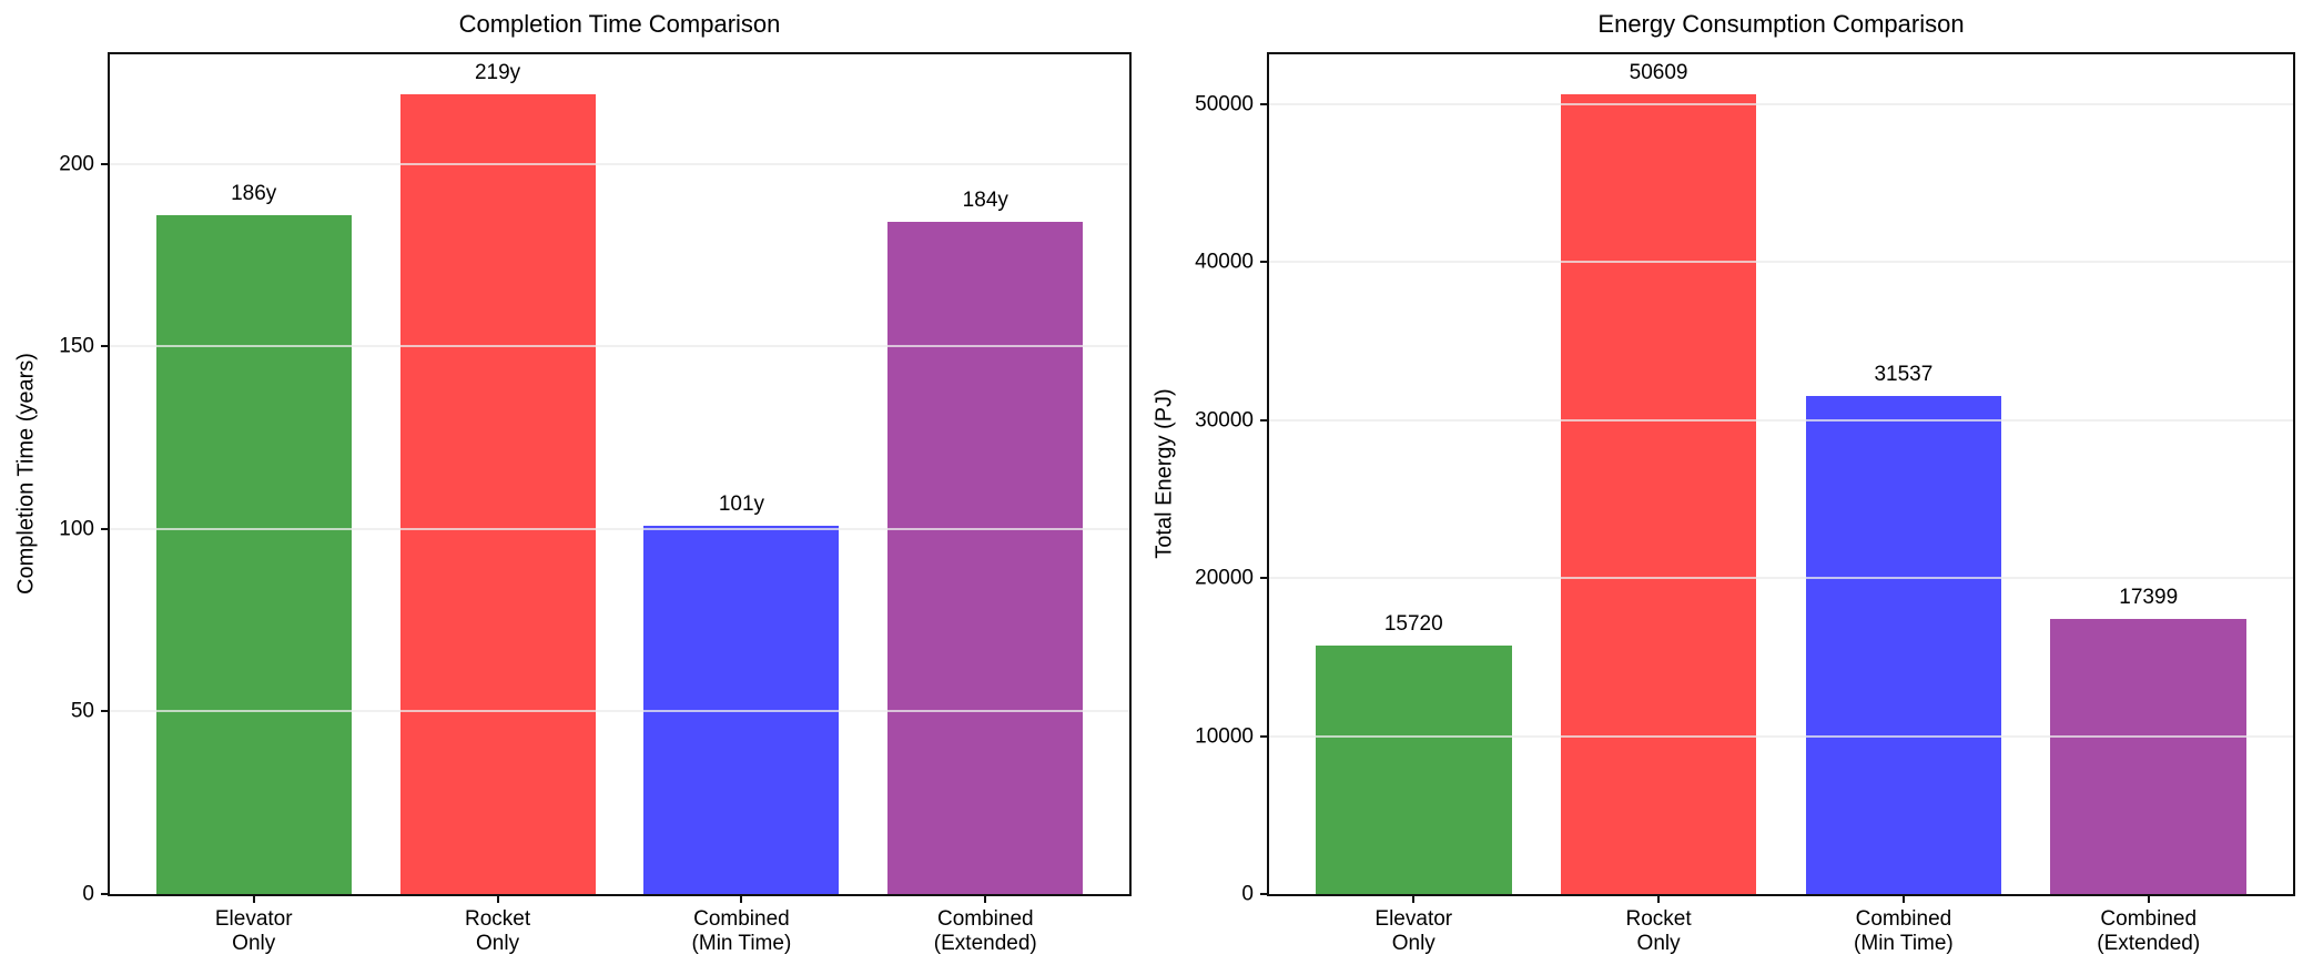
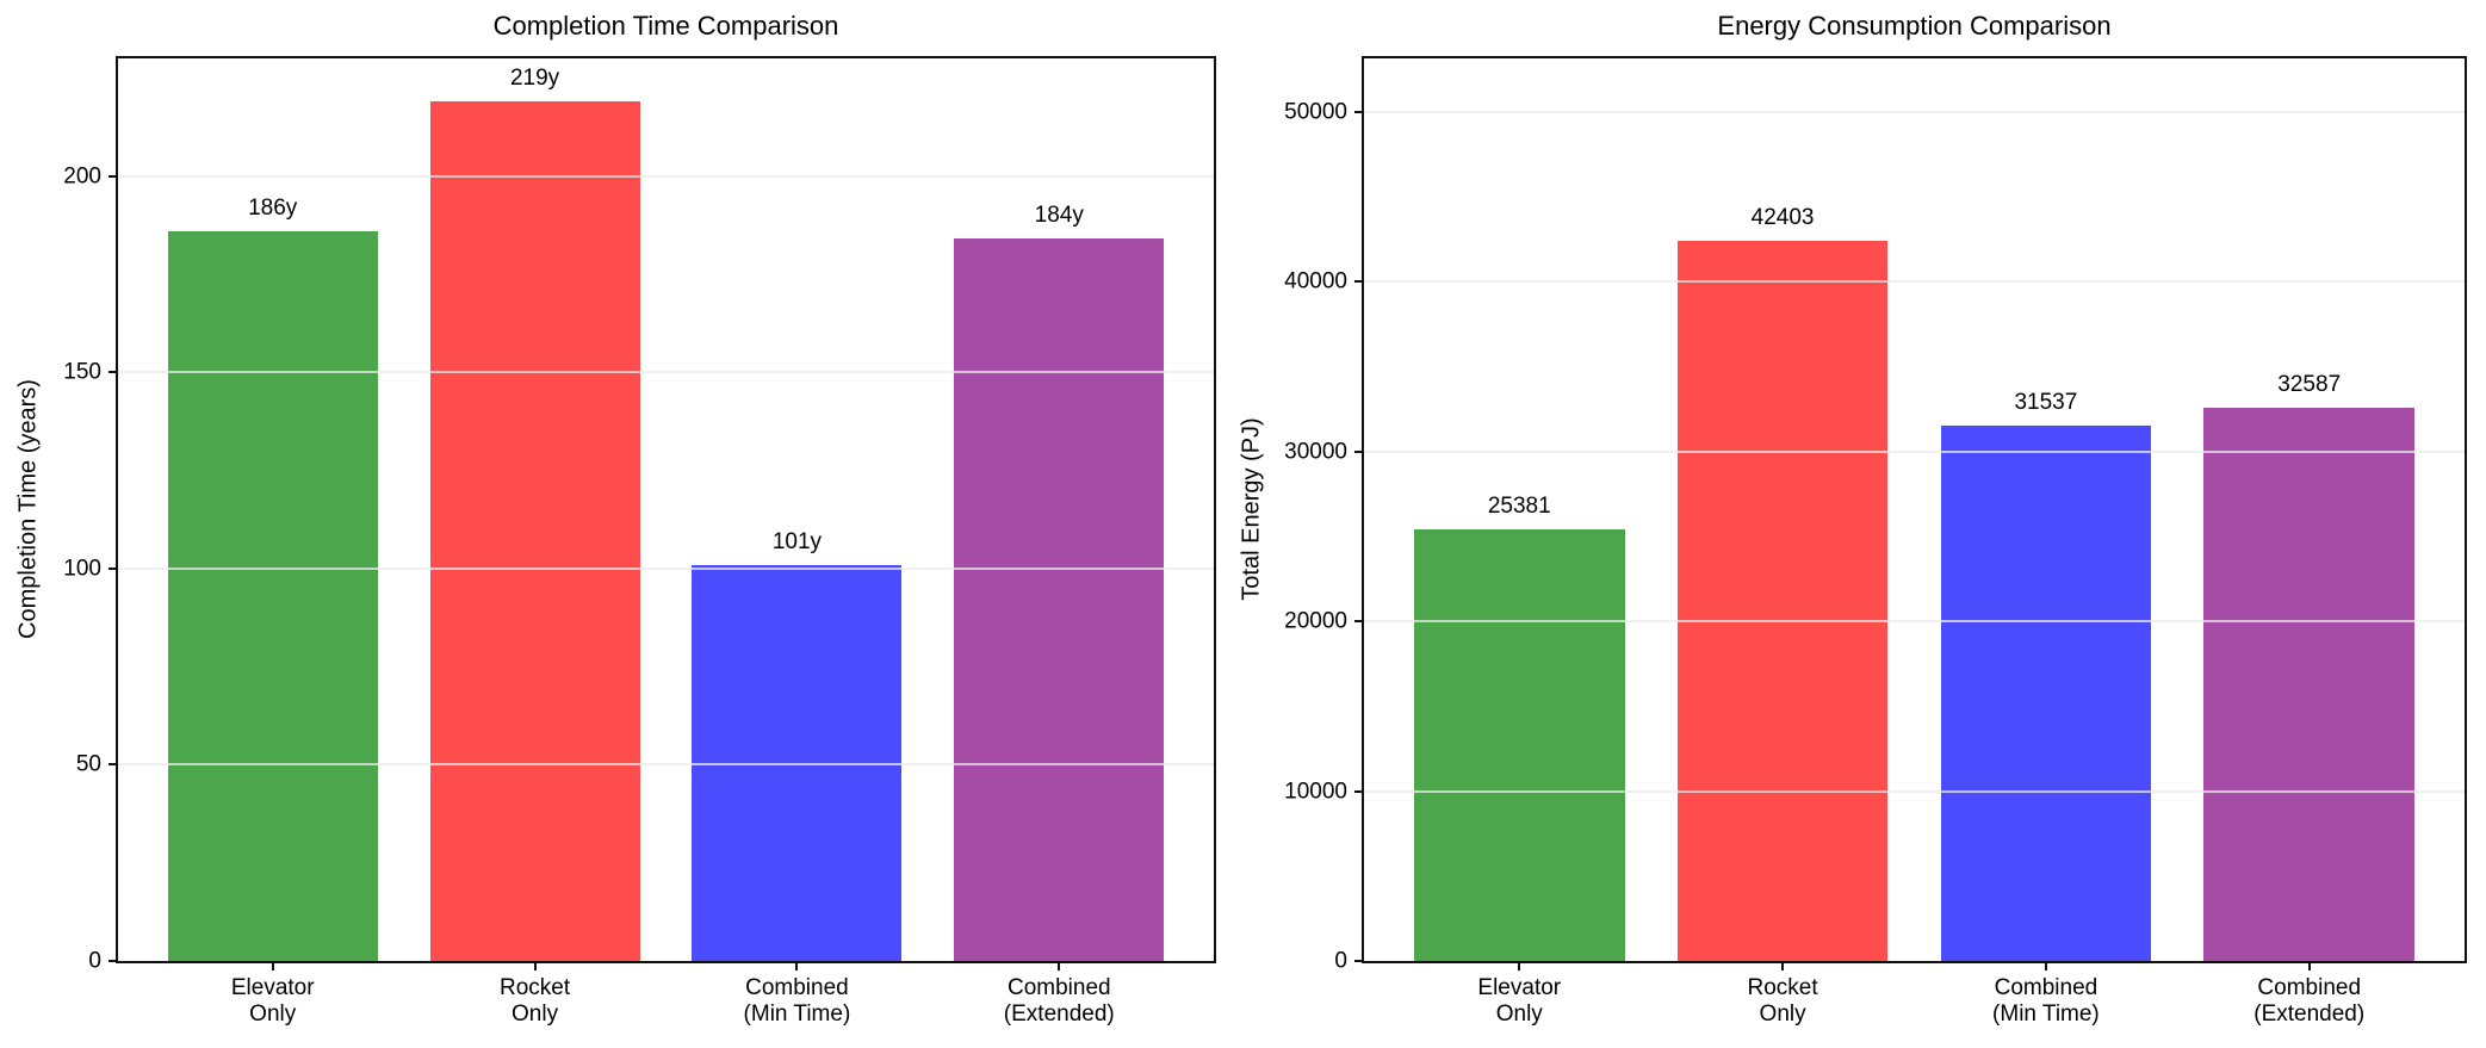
Energy Consumption Comparison/Elevator Only: 15720 -> 25381
Energy Consumption Comparison/Rocket Only: 50609 -> 42403
Energy Consumption Comparison/Combined (Extended): 17399 -> 32587
